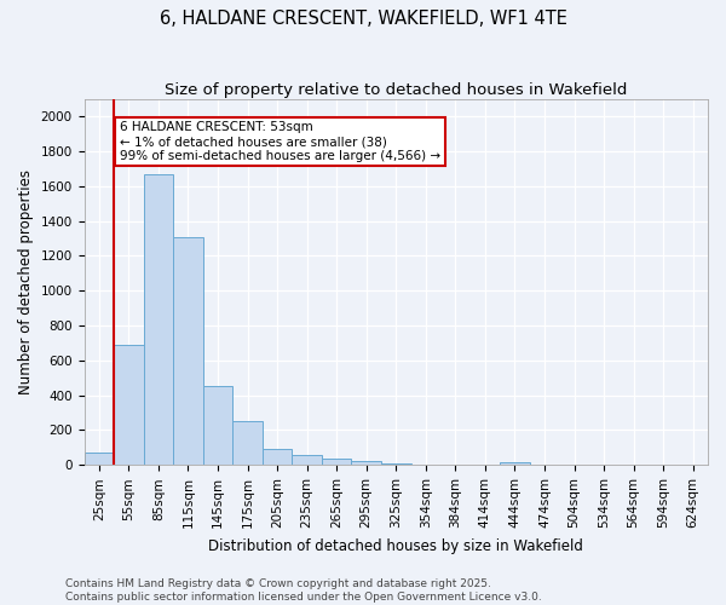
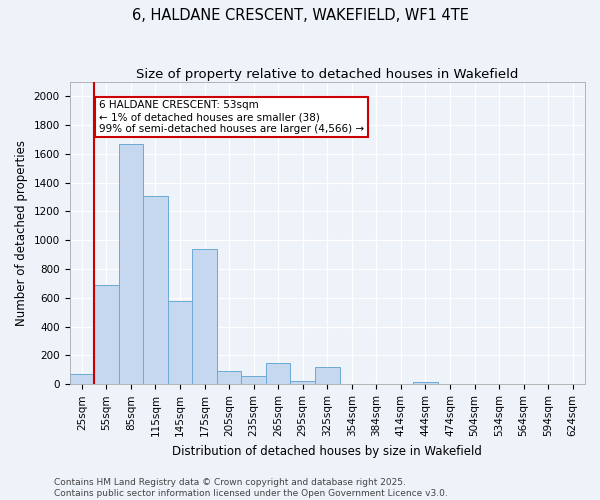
145sqm: 450 -> 580
175sqm: 260 -> 940
265sqm: 40 -> 150
325sqm: 10 -> 120
